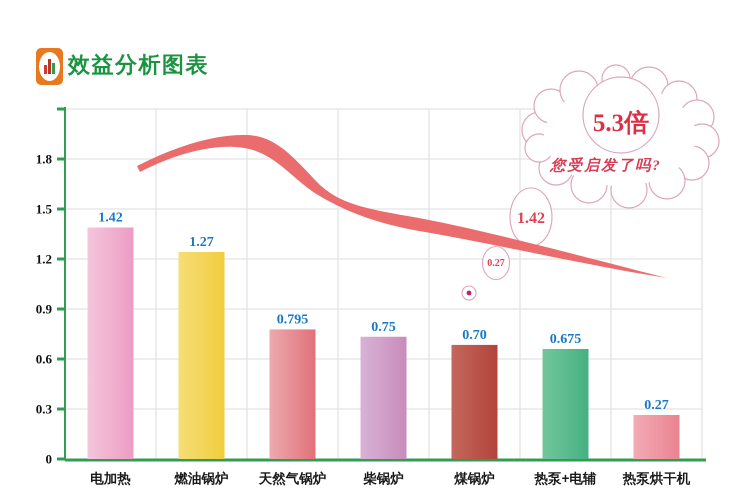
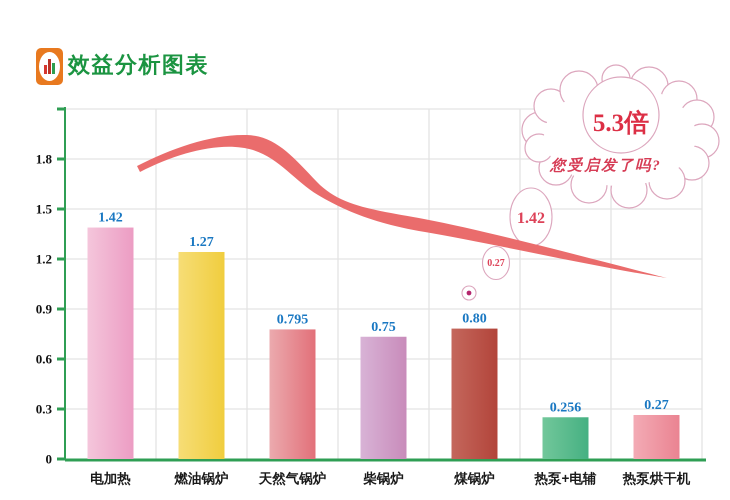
煤锅炉: 0.70 -> 0.80
热泵+电辅: 0.675 -> 0.256
